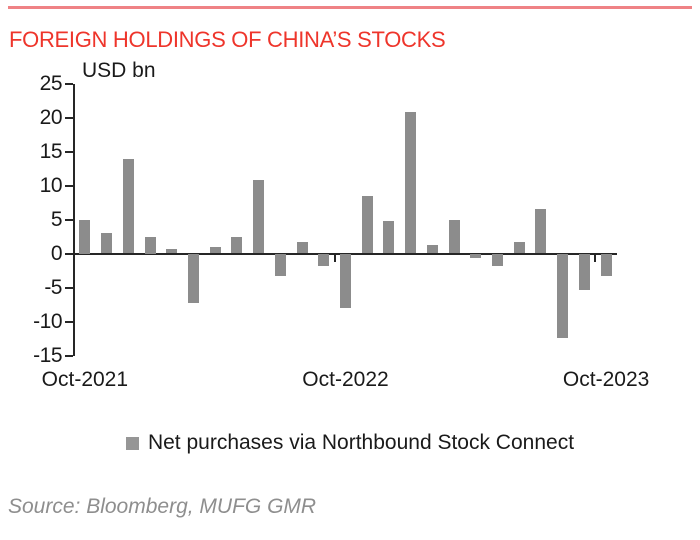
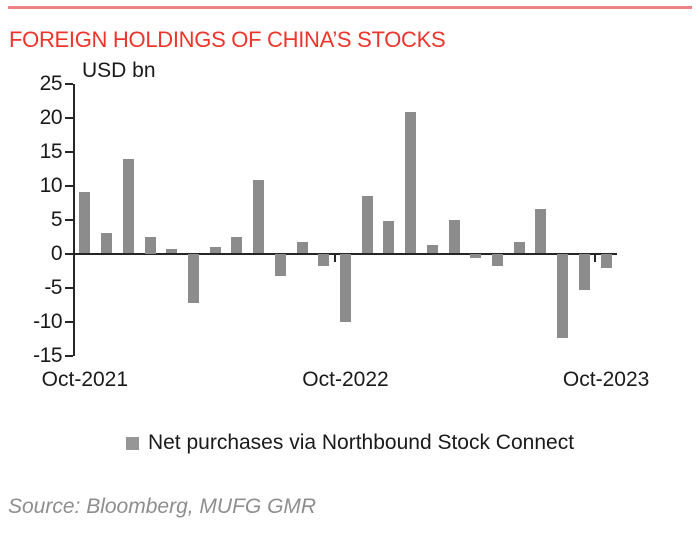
Oct-2021: 5 -> 9
Oct-2022: -8 -> -10
Oct-2023: -3 -> -2
